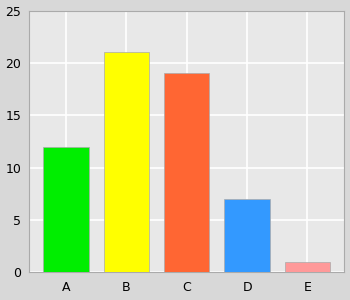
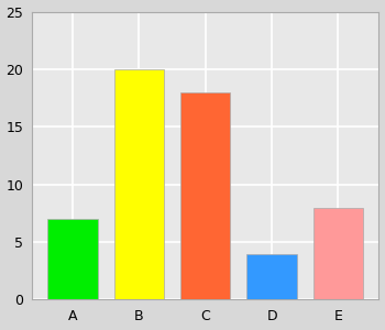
A: 12 -> 7
B: 21 -> 20
C: 19 -> 18
D: 7 -> 4
E: 1 -> 8
